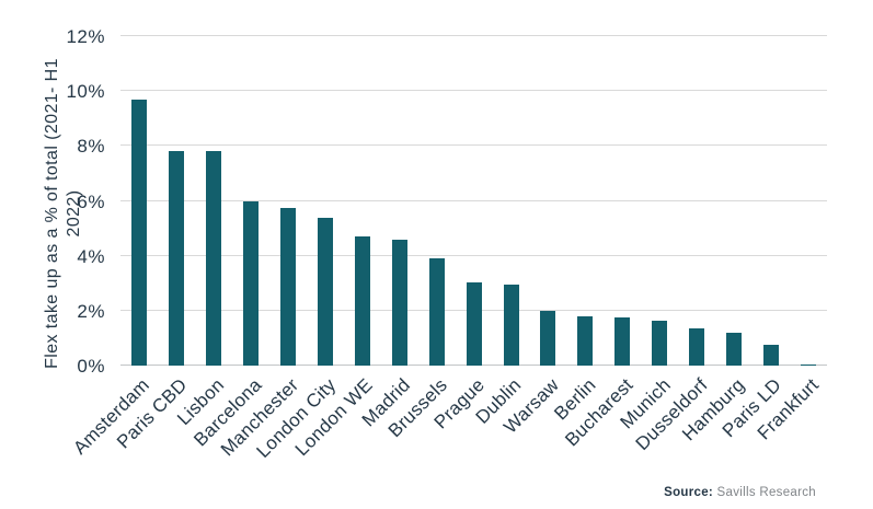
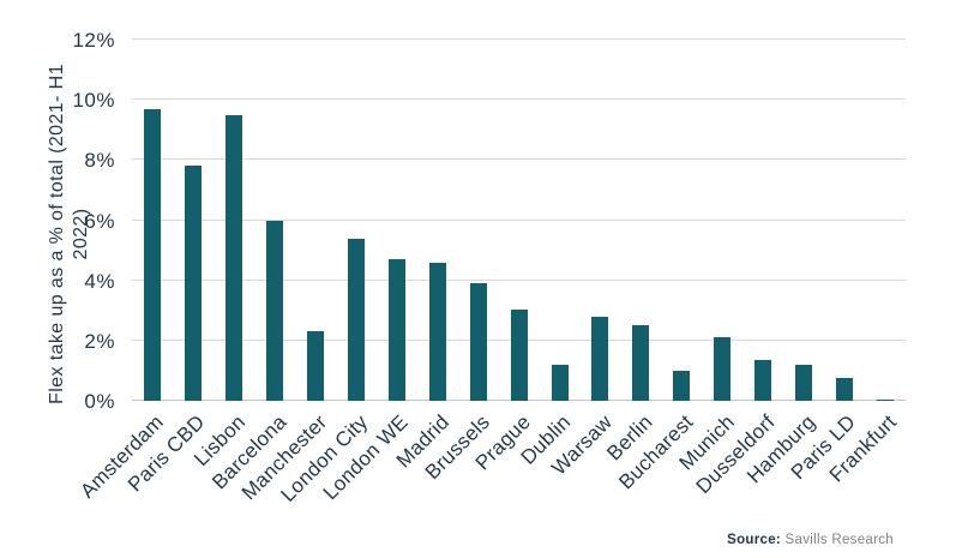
Lisbon: 7.8% -> 9.5%
Manchester: 5.8% -> 2.3%
Dublin: 3.0% -> 1.2%
Warsaw: 2.0% -> 2.8%
Berlin: 1.8% -> 2.5%
Bucharest: 1.8% -> 1.0%
Munich: 1.6% -> 2.1%
